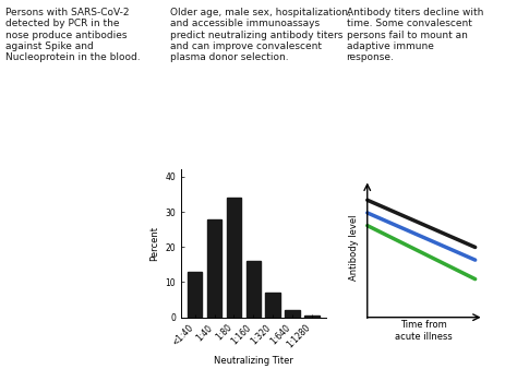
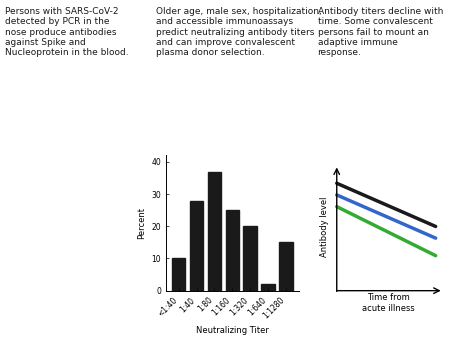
<1:40: 13.0 -> 10.0
1:80: 34.0 -> 37.0
1:160: 16.0 -> 25.0
1:320: 7.0 -> 20.0
1:1280: 0.5 -> 15.0
